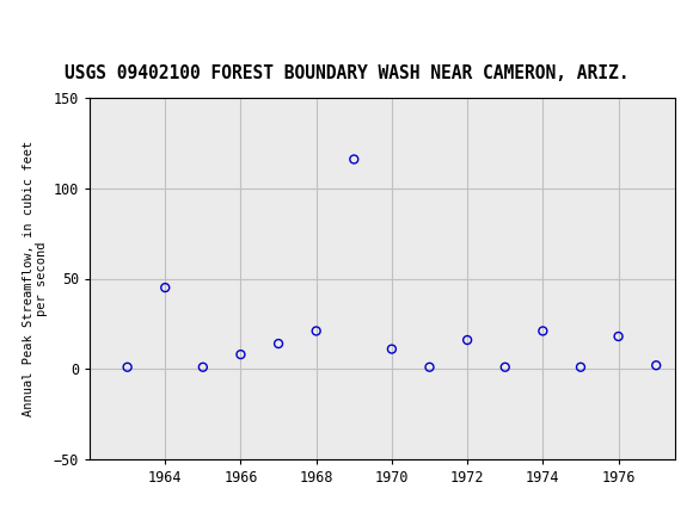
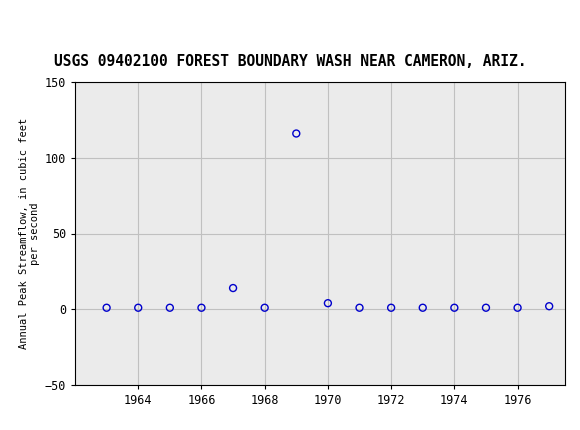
1964: 45 -> 1
1966: 8 -> 1
1968: 21 -> 1
1970: 11 -> 4
1972: 16 -> 1
1974: 21 -> 1
1976: 18 -> 1
